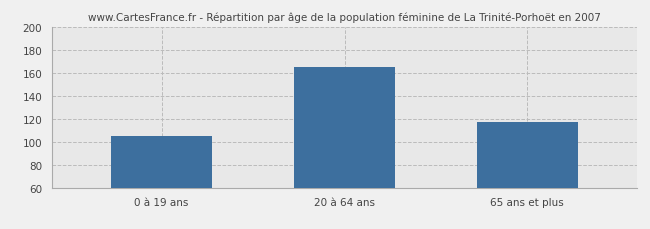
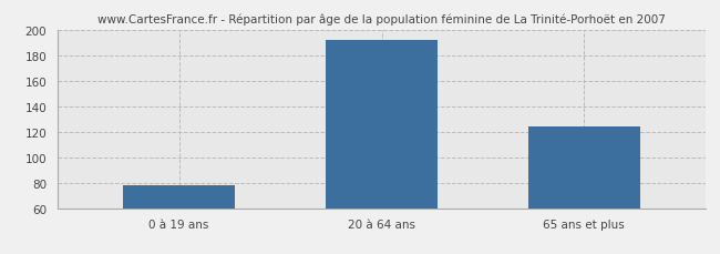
0 à 19 ans: 105 -> 78
20 à 64 ans: 165 -> 192
65 ans et plus: 117 -> 124
